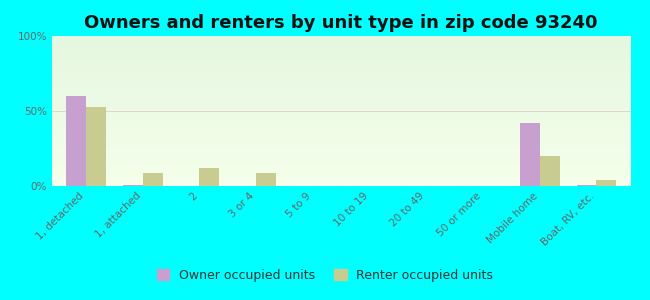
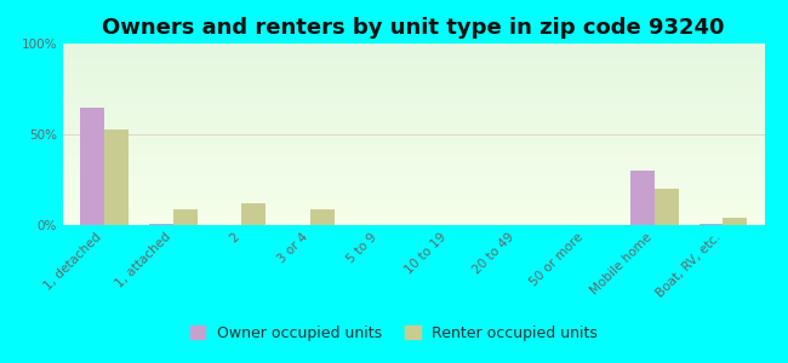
Owner occupied units/1, detached: 60% -> 65%
Owner occupied units/Mobile home: 42% -> 30%
